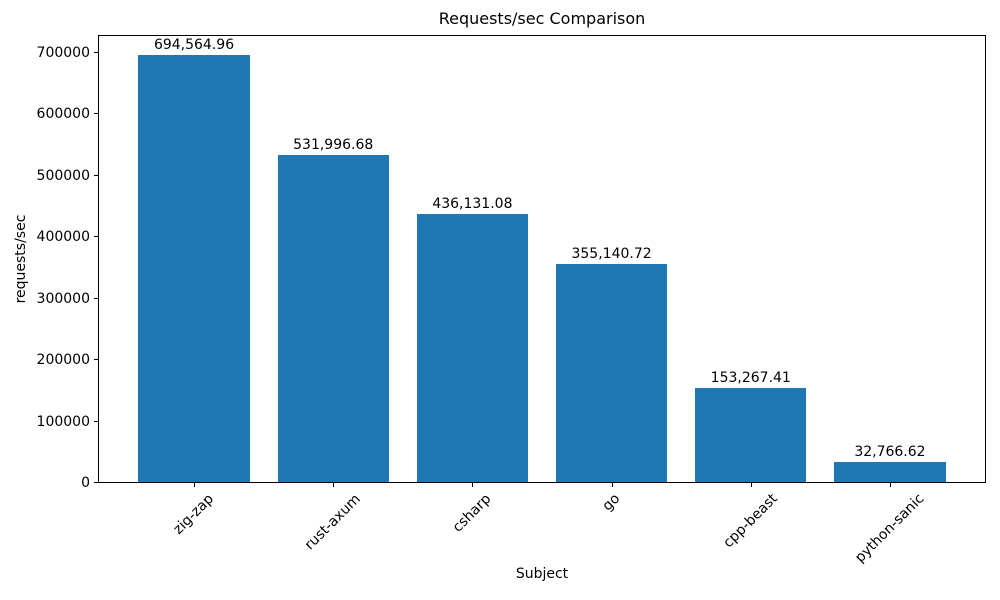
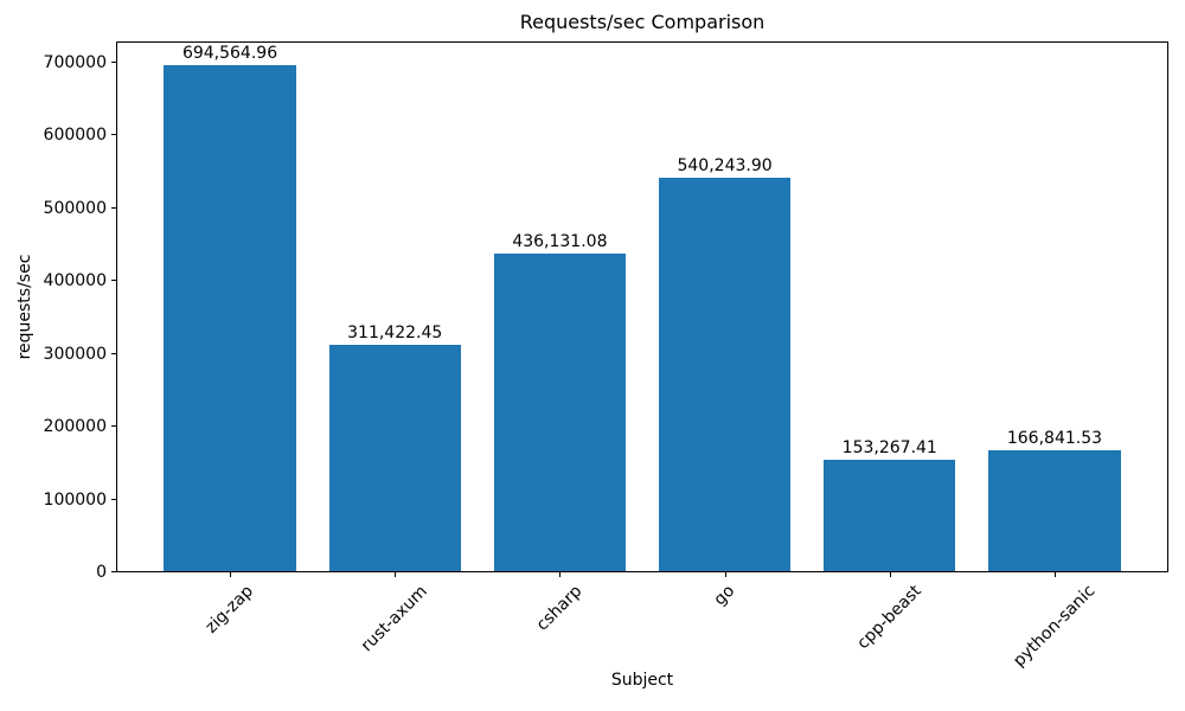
rust-axum: 531,996.68 -> 311,422.45
go: 355,140.72 -> 540,243.90
python-sanic: 32,766.62 -> 166,841.53
